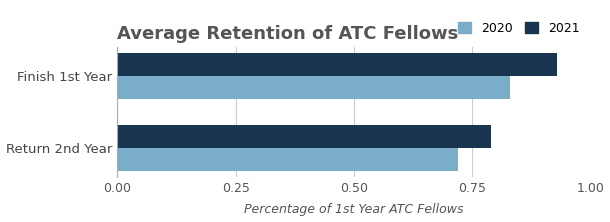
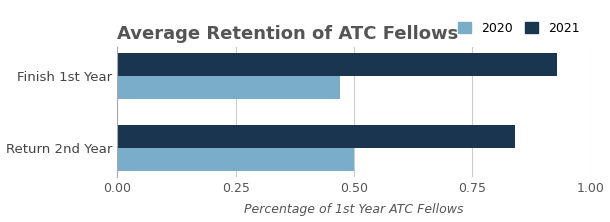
2020/Finish 1st Year: 0.83 -> 0.47
2021/Return 2nd Year: 0.79 -> 0.84
2020/Return 2nd Year: 0.72 -> 0.50
